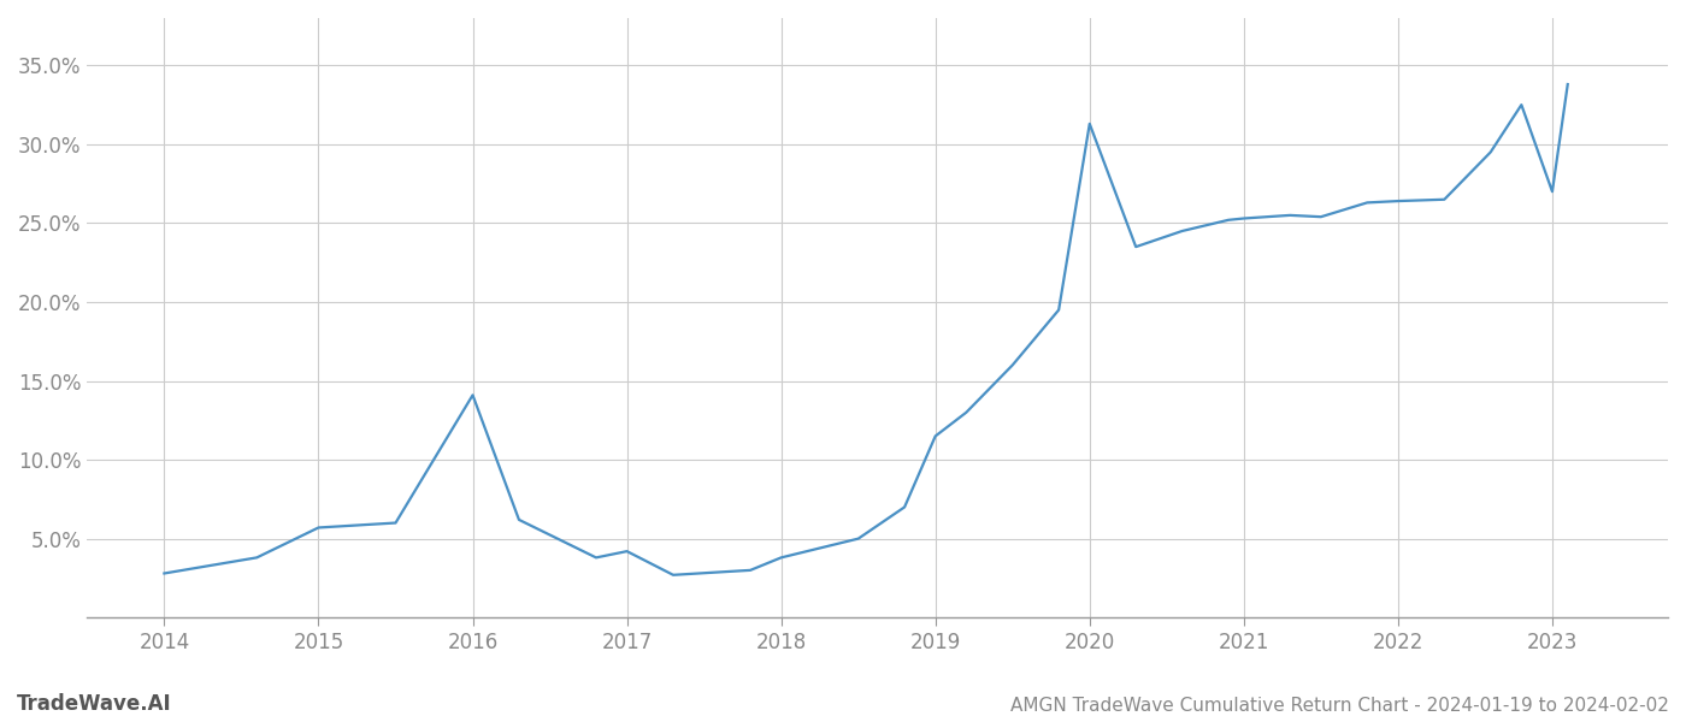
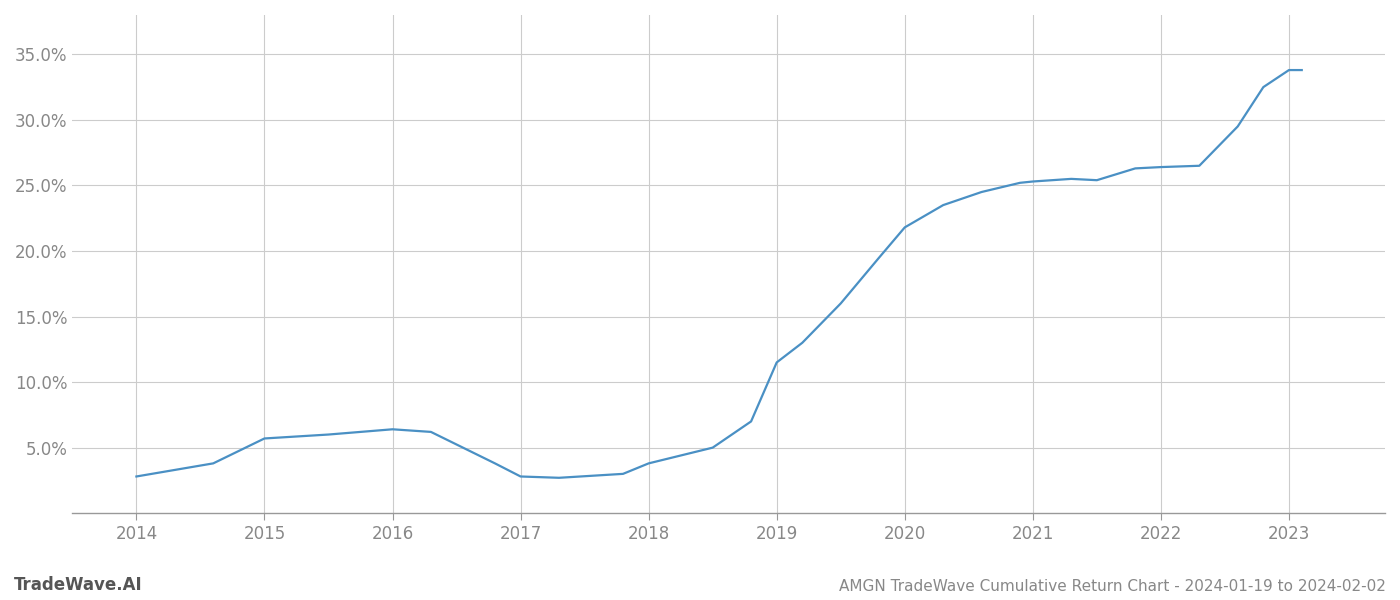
2016: 14.1% -> 6.4%
2017: 4.2% -> 2.8%
2020: 31.3% -> 21.8%
2023: 27.0% -> 33.8%
